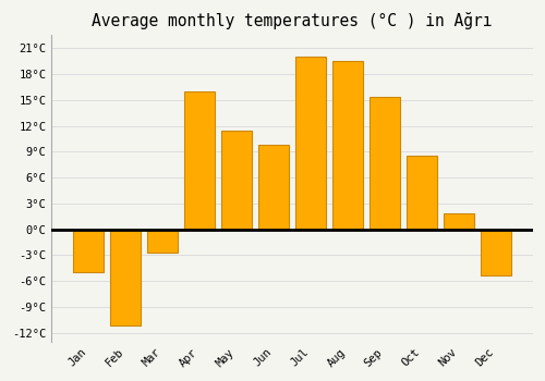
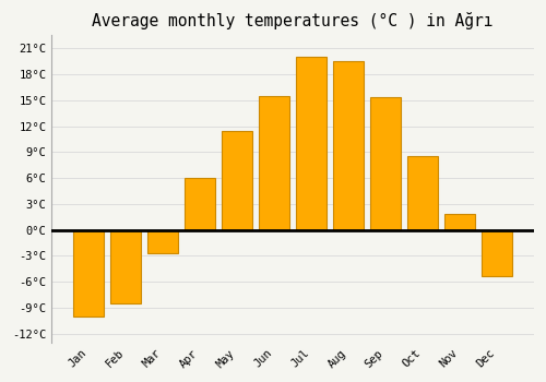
Jan: -5.0°C -> -10.0°C
Feb: -11.2°C -> -8.5°C
Apr: 16.0°C -> 6.0°C
Jun: 9.8°C -> 15.5°C
